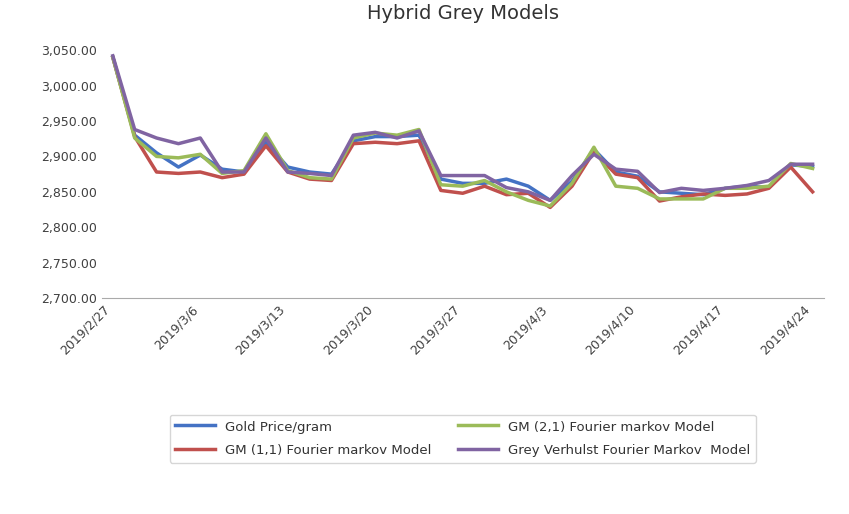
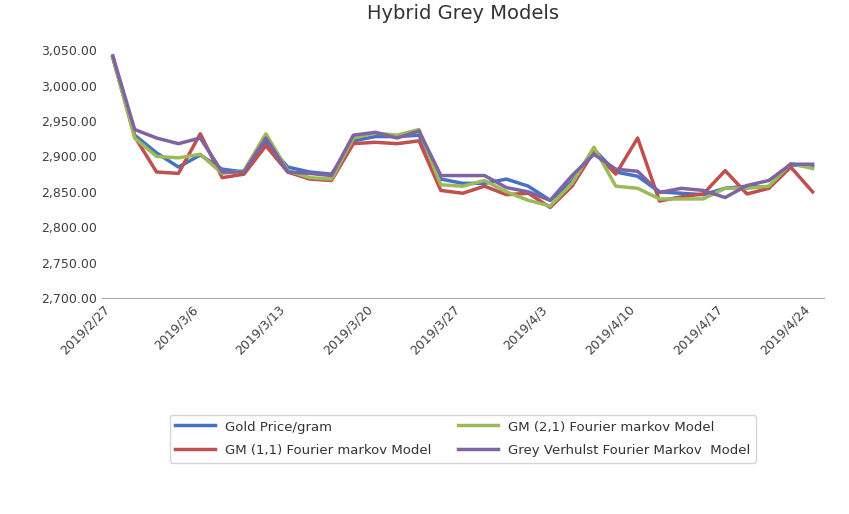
GM (1,1) Fourier markov Model/2019/3/6: 2,878 -> 2,932
GM (1,1) Fourier markov Model/2019/4/10: 2,870 -> 2,926
GM (1,1) Fourier markov Model/2019/4/17: 2,845 -> 2,880
Grey Verhulst Fourier Markov Model/2019/4/17: 2,855 -> 2,842
